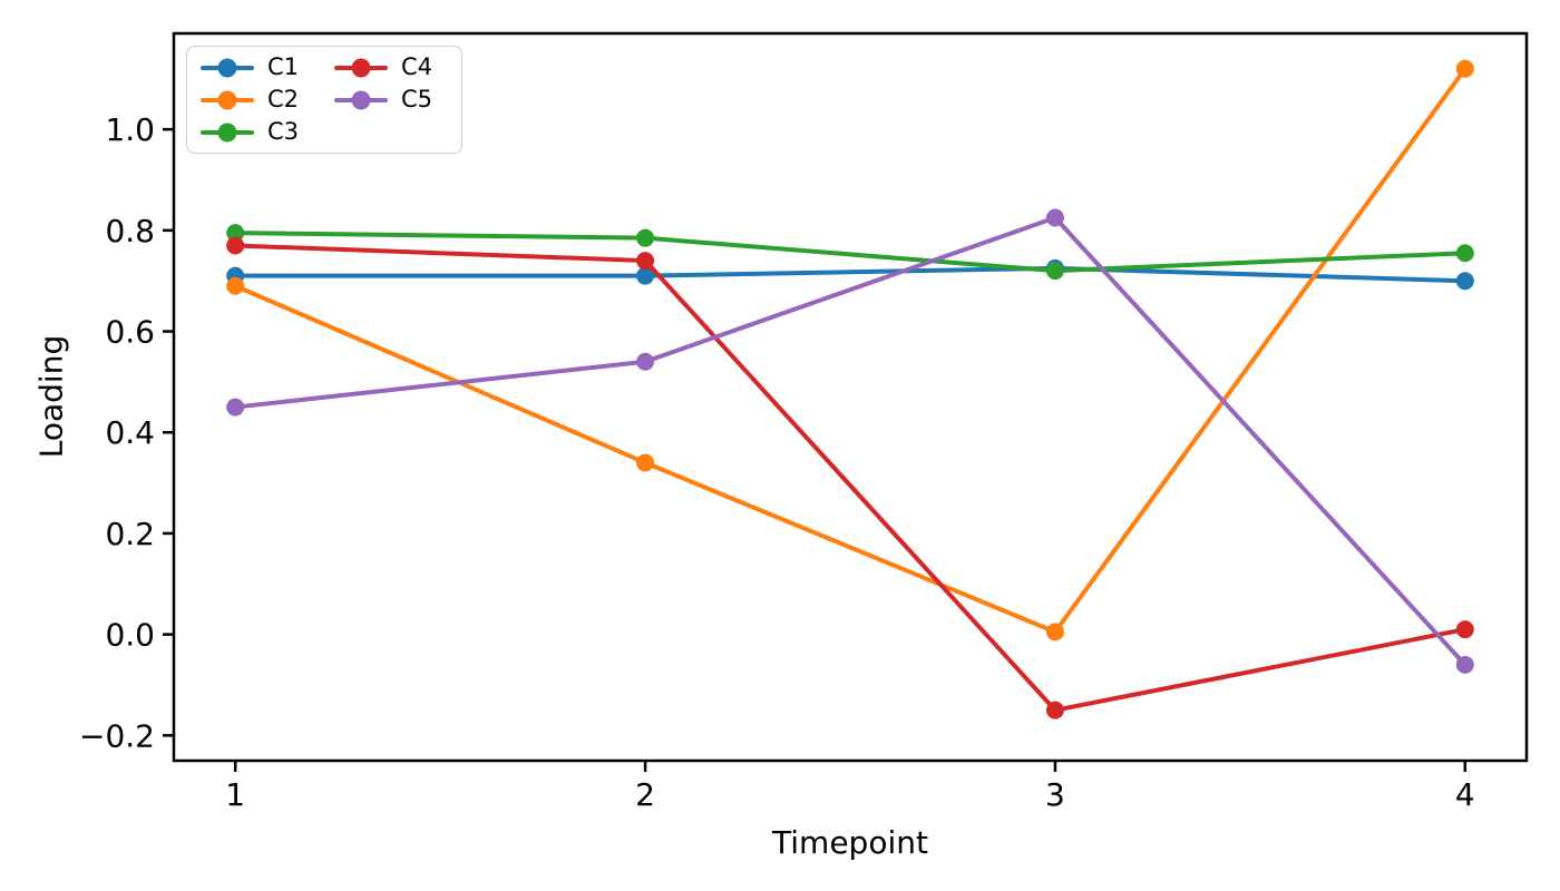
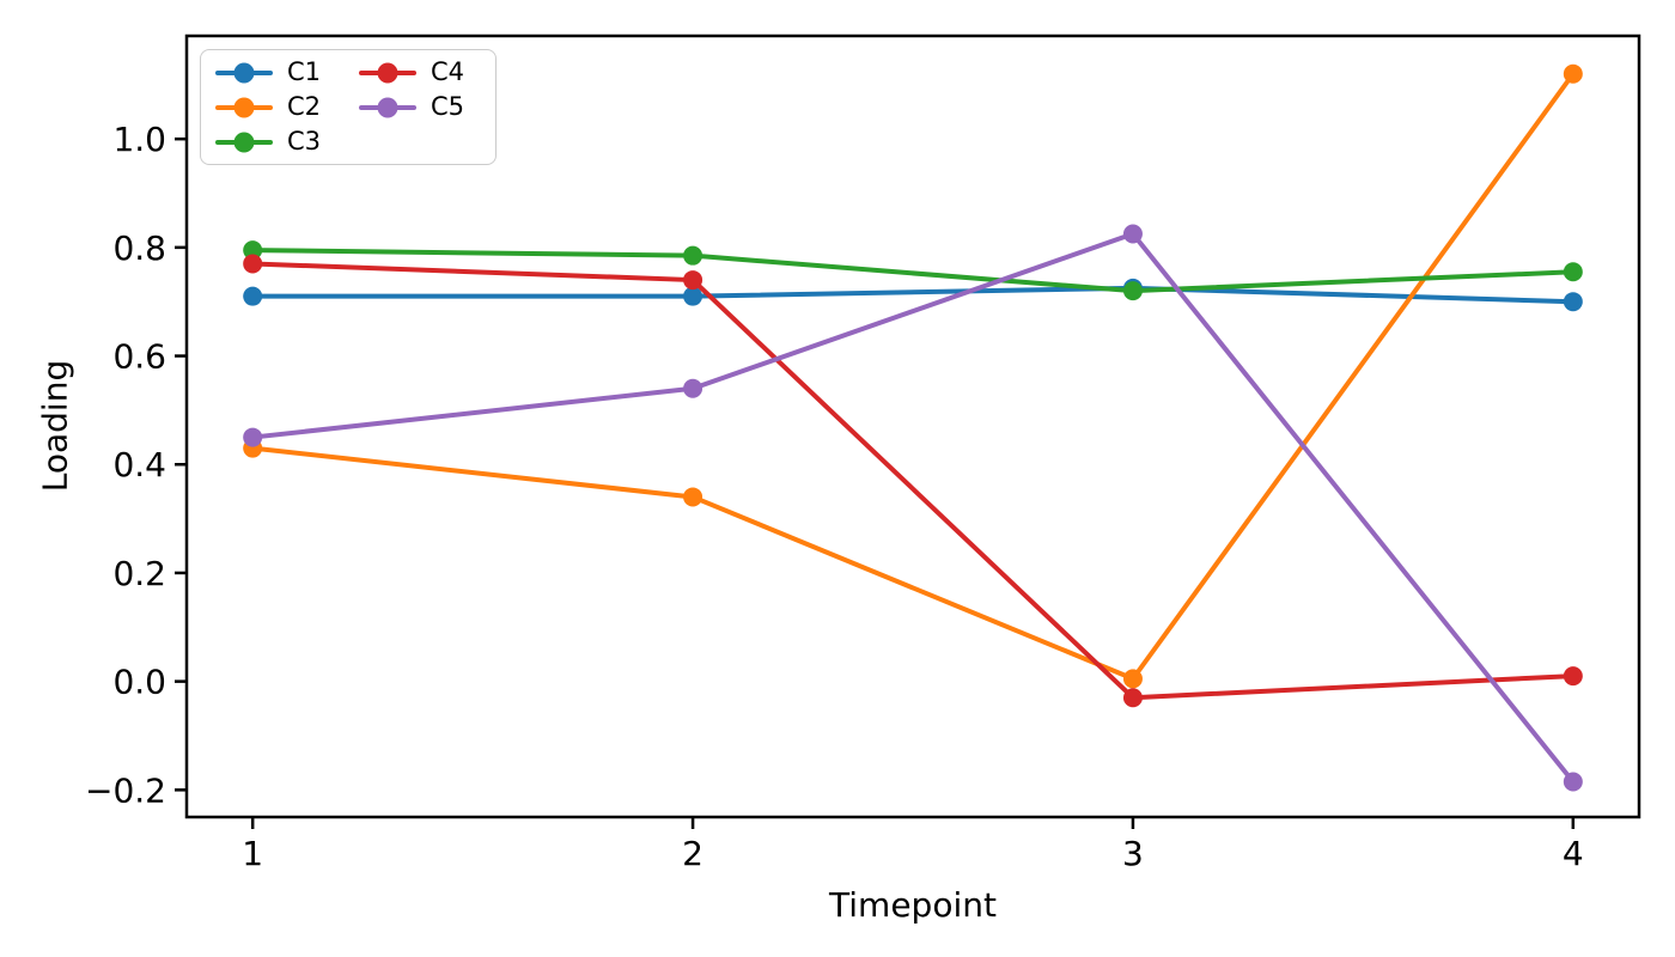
C2/1: 0.69 -> 0.43
C4/3: -0.15 -> -0.03
C5/4: -0.06 -> -0.18
